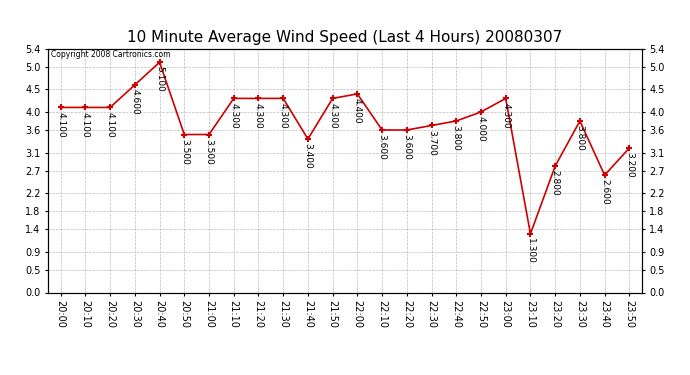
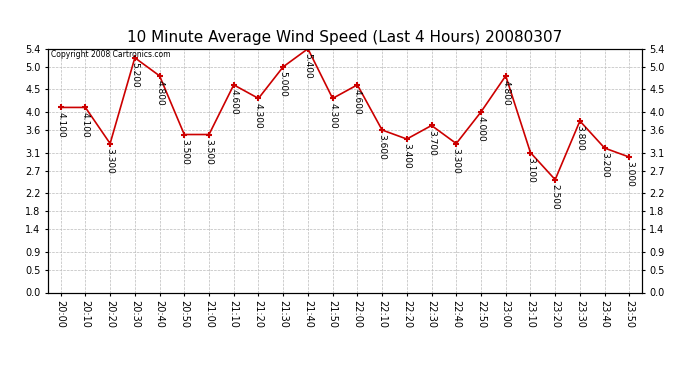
20:20: 4.100 -> 3.300
20:30: 4.600 -> 5.200
20:40: 5.100 -> 4.800
21:10: 4.300 -> 4.600
21:30: 4.300 -> 5.000
21:40: 3.400 -> 5.400
22:00: 4.400 -> 4.600
22:20: 3.600 -> 3.400
22:40: 3.800 -> 3.300
23:00: 4.300 -> 4.800
23:10: 1.300 -> 3.100
23:20: 2.800 -> 2.500
23:40: 2.600 -> 3.200
23:50: 3.200 -> 3.000
